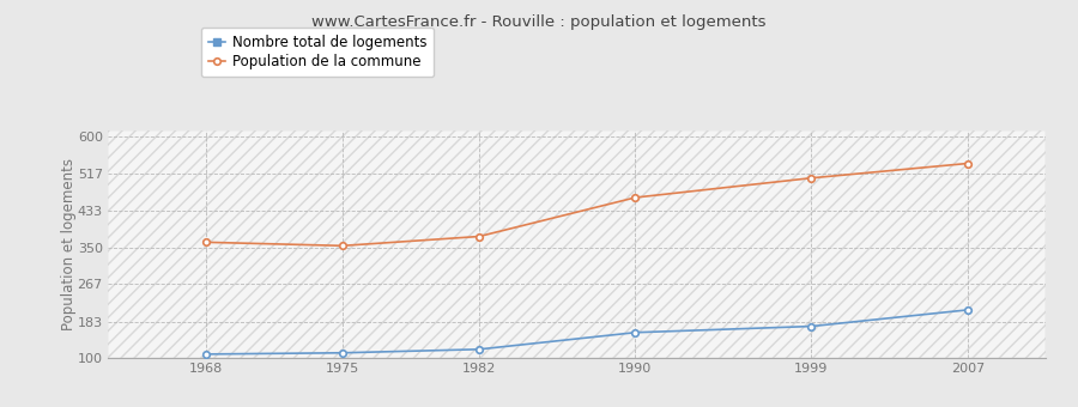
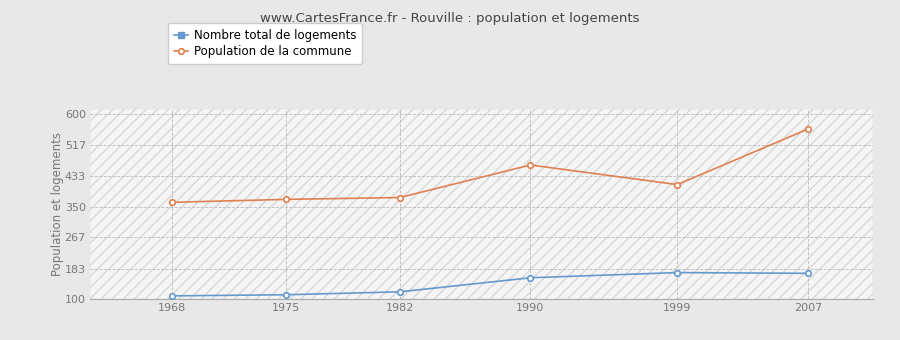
Population de la commune/1975: 354 -> 370
Population de la commune/1999: 507 -> 410
Nombre total de logements/2007: 209 -> 170
Population de la commune/2007: 540 -> 560
